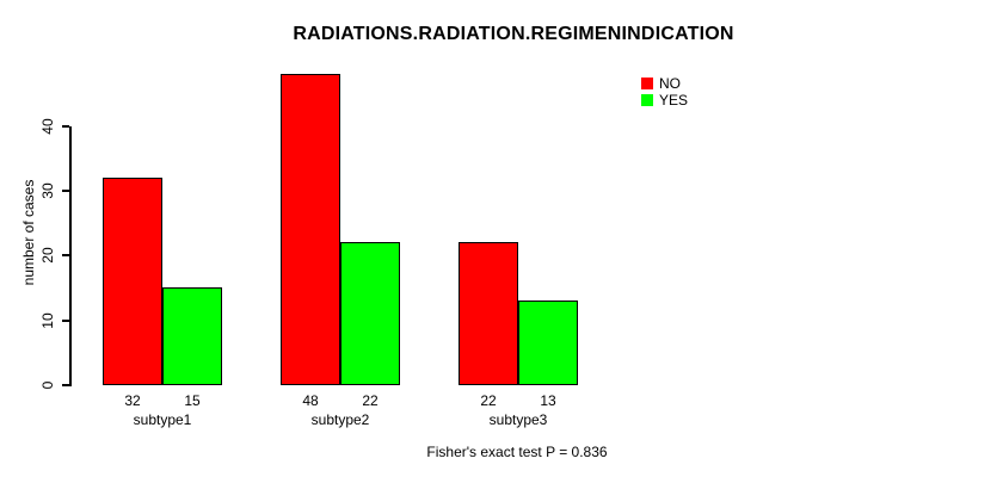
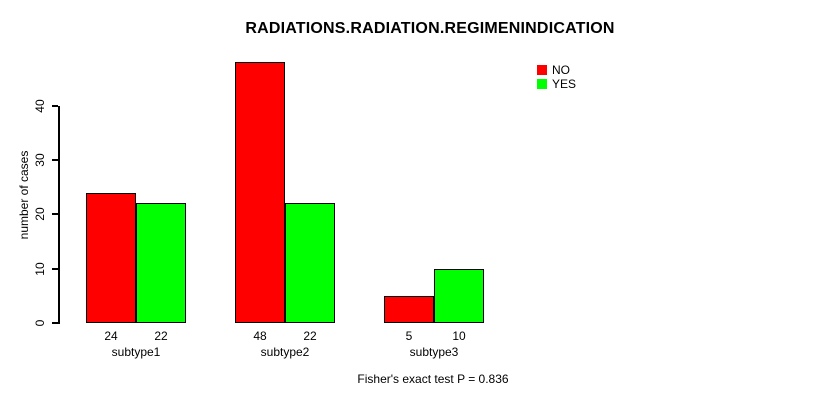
NO/subtype1: 32 -> 24
YES/subtype1: 15 -> 22
NO/subtype3: 22 -> 5
YES/subtype3: 13 -> 10
